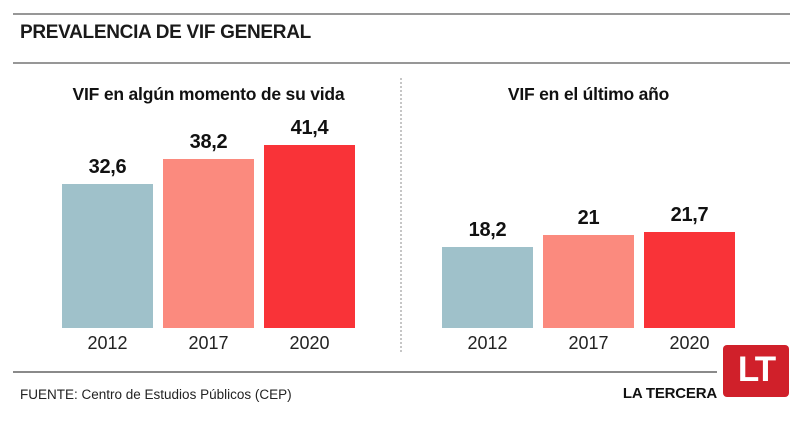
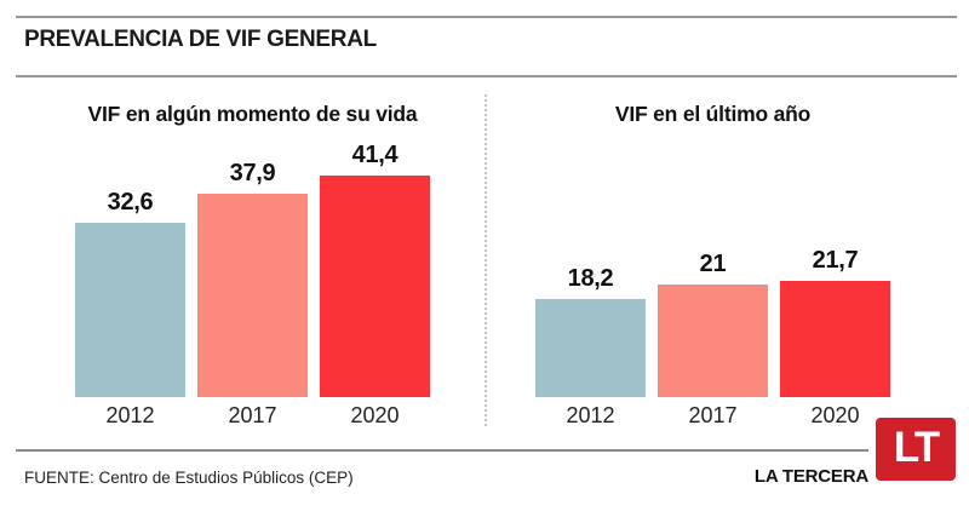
VIF en algún momento de su vida/2017: 38,2 -> 37,9
